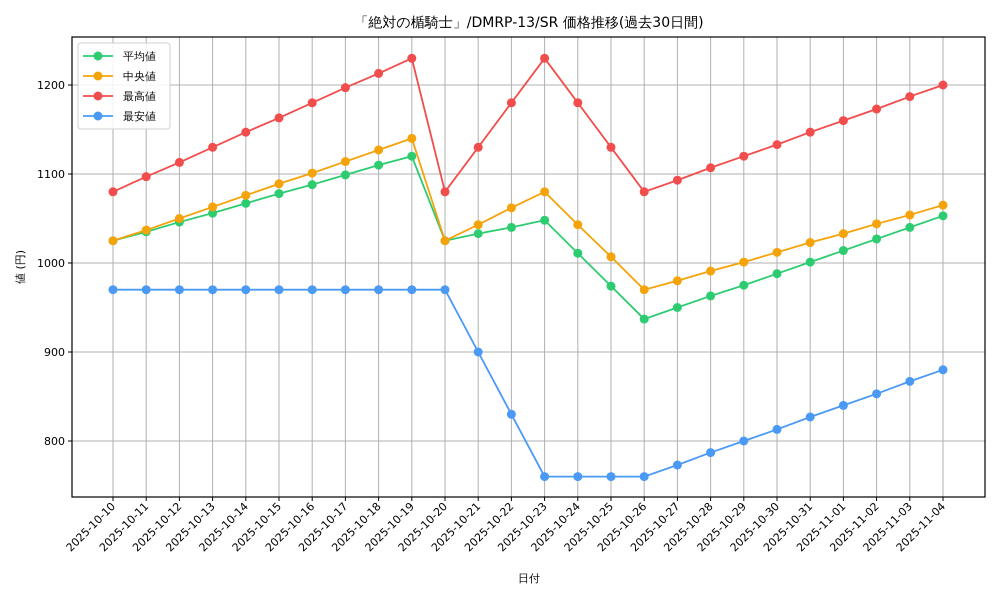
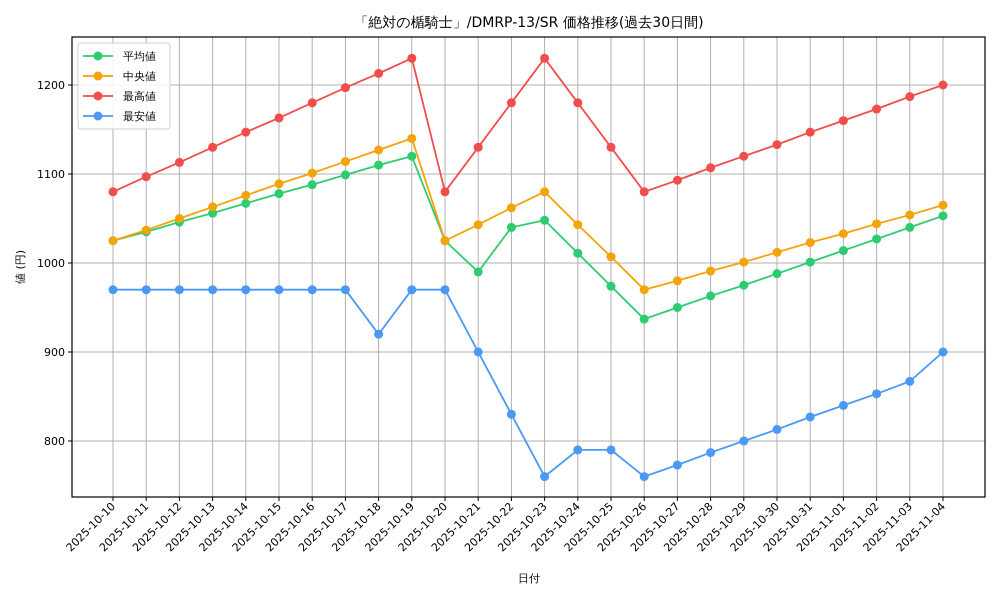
最安値/2025-10-18: 970 -> 920
平均値/2025-10-21: 1030 -> 990
最安値/2025-10-24: 760 -> 790
最安値/2025-10-25: 760 -> 790
最安値/2025-11-04: 880 -> 900
